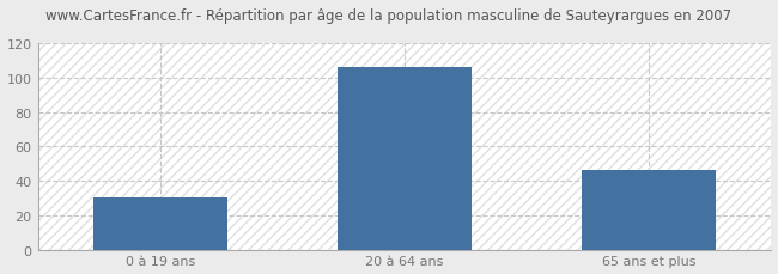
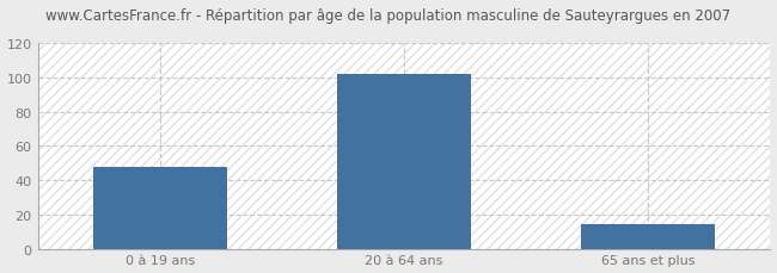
0 à 19 ans: 30 -> 48
20 à 64 ans: 106 -> 102
65 ans et plus: 46 -> 14
